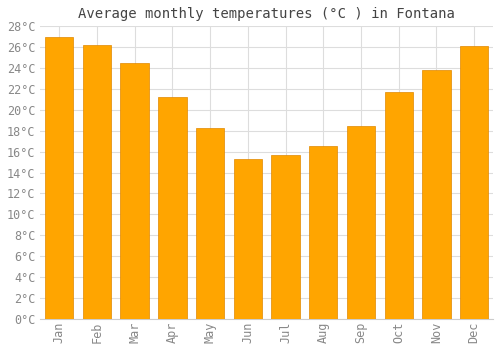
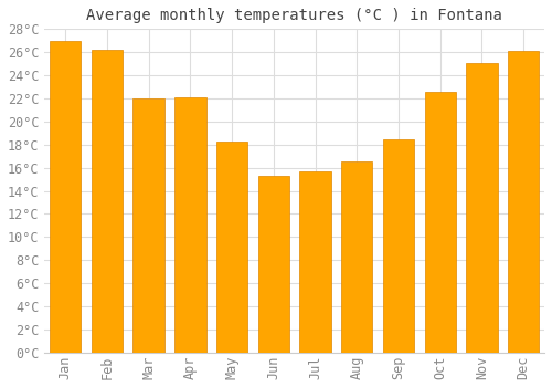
Mar: 24.5°C -> 22.0°C
Apr: 21.2°C -> 22.1°C
Oct: 21.7°C -> 22.6°C
Nov: 23.8°C -> 25.1°C
